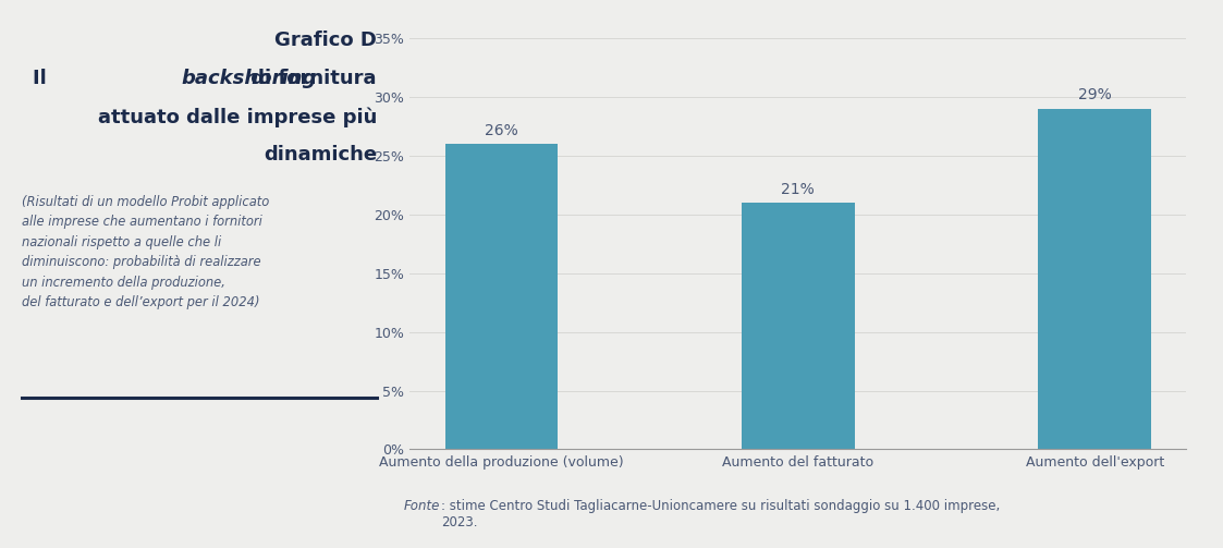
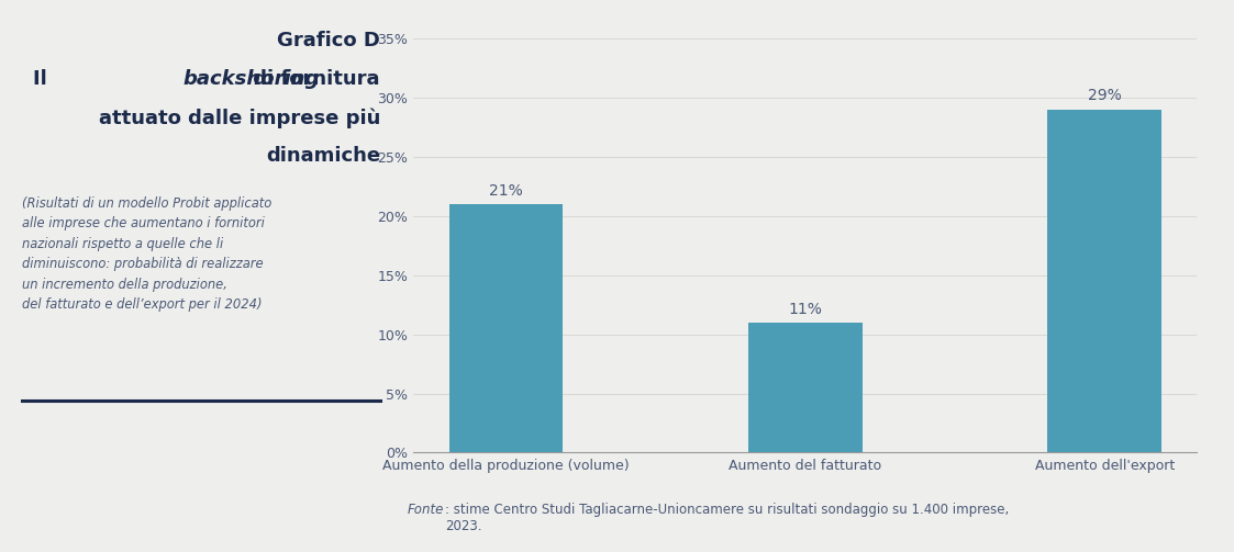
Aumento della produzione (volume): 26% -> 21%
Aumento del fatturato: 21% -> 11%
